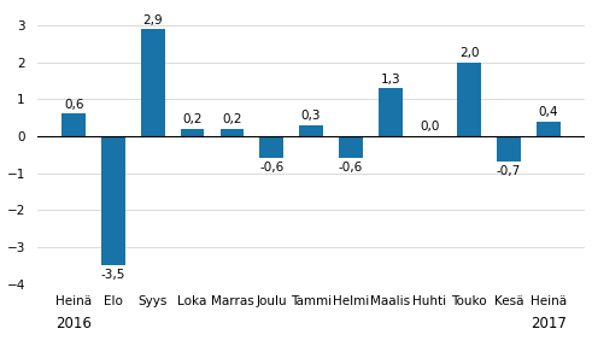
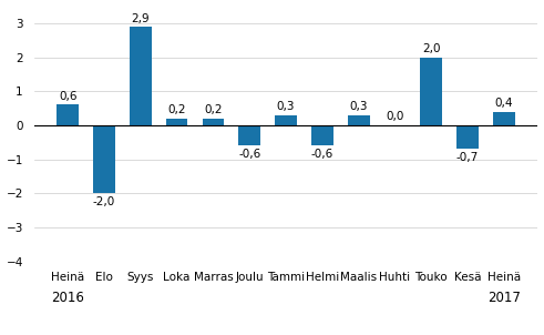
Elo: -3,5 -> -2,0
Maalis: 1,3 -> 0,3
